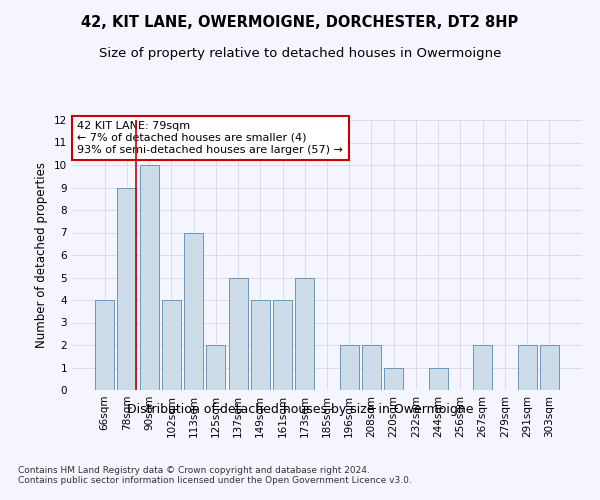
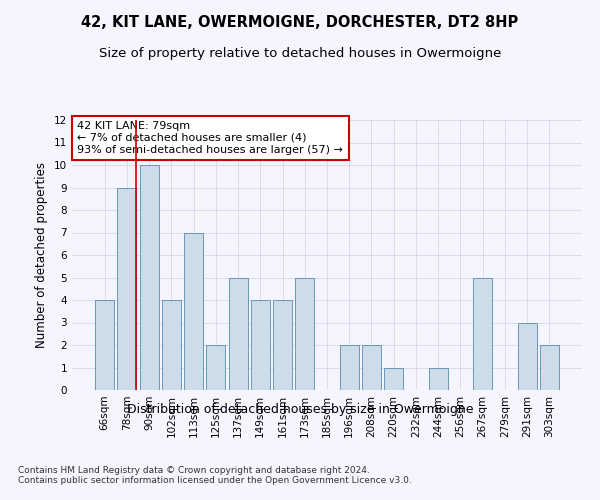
267sqm: 2 -> 5
291sqm: 2 -> 3
